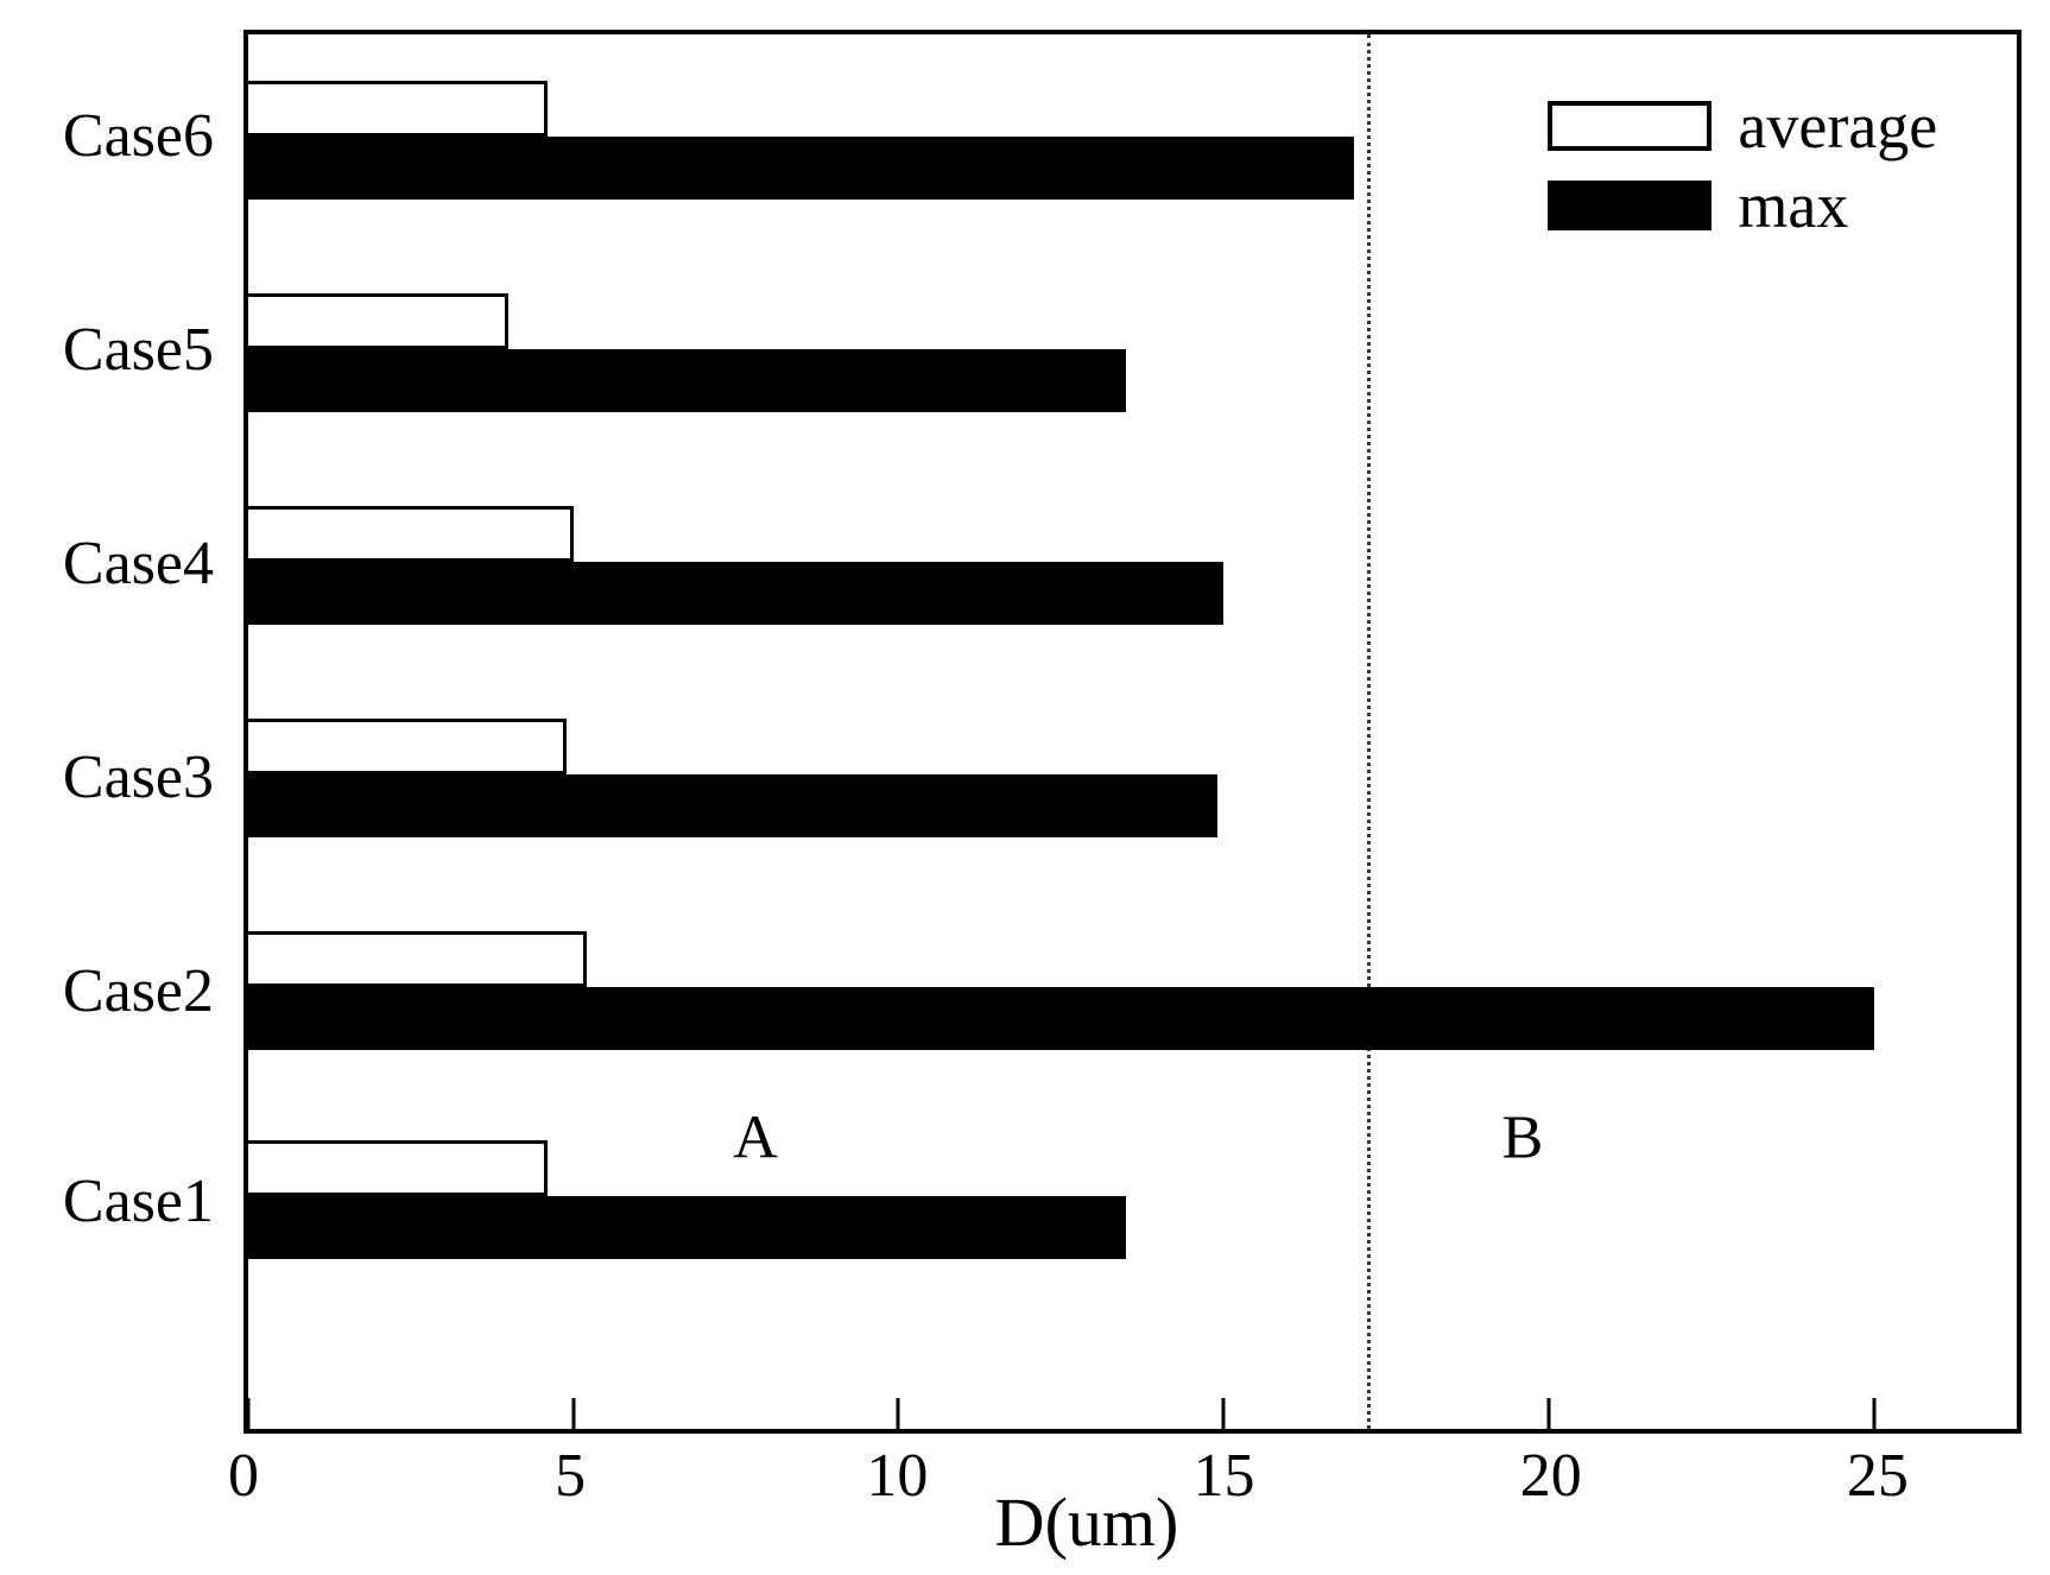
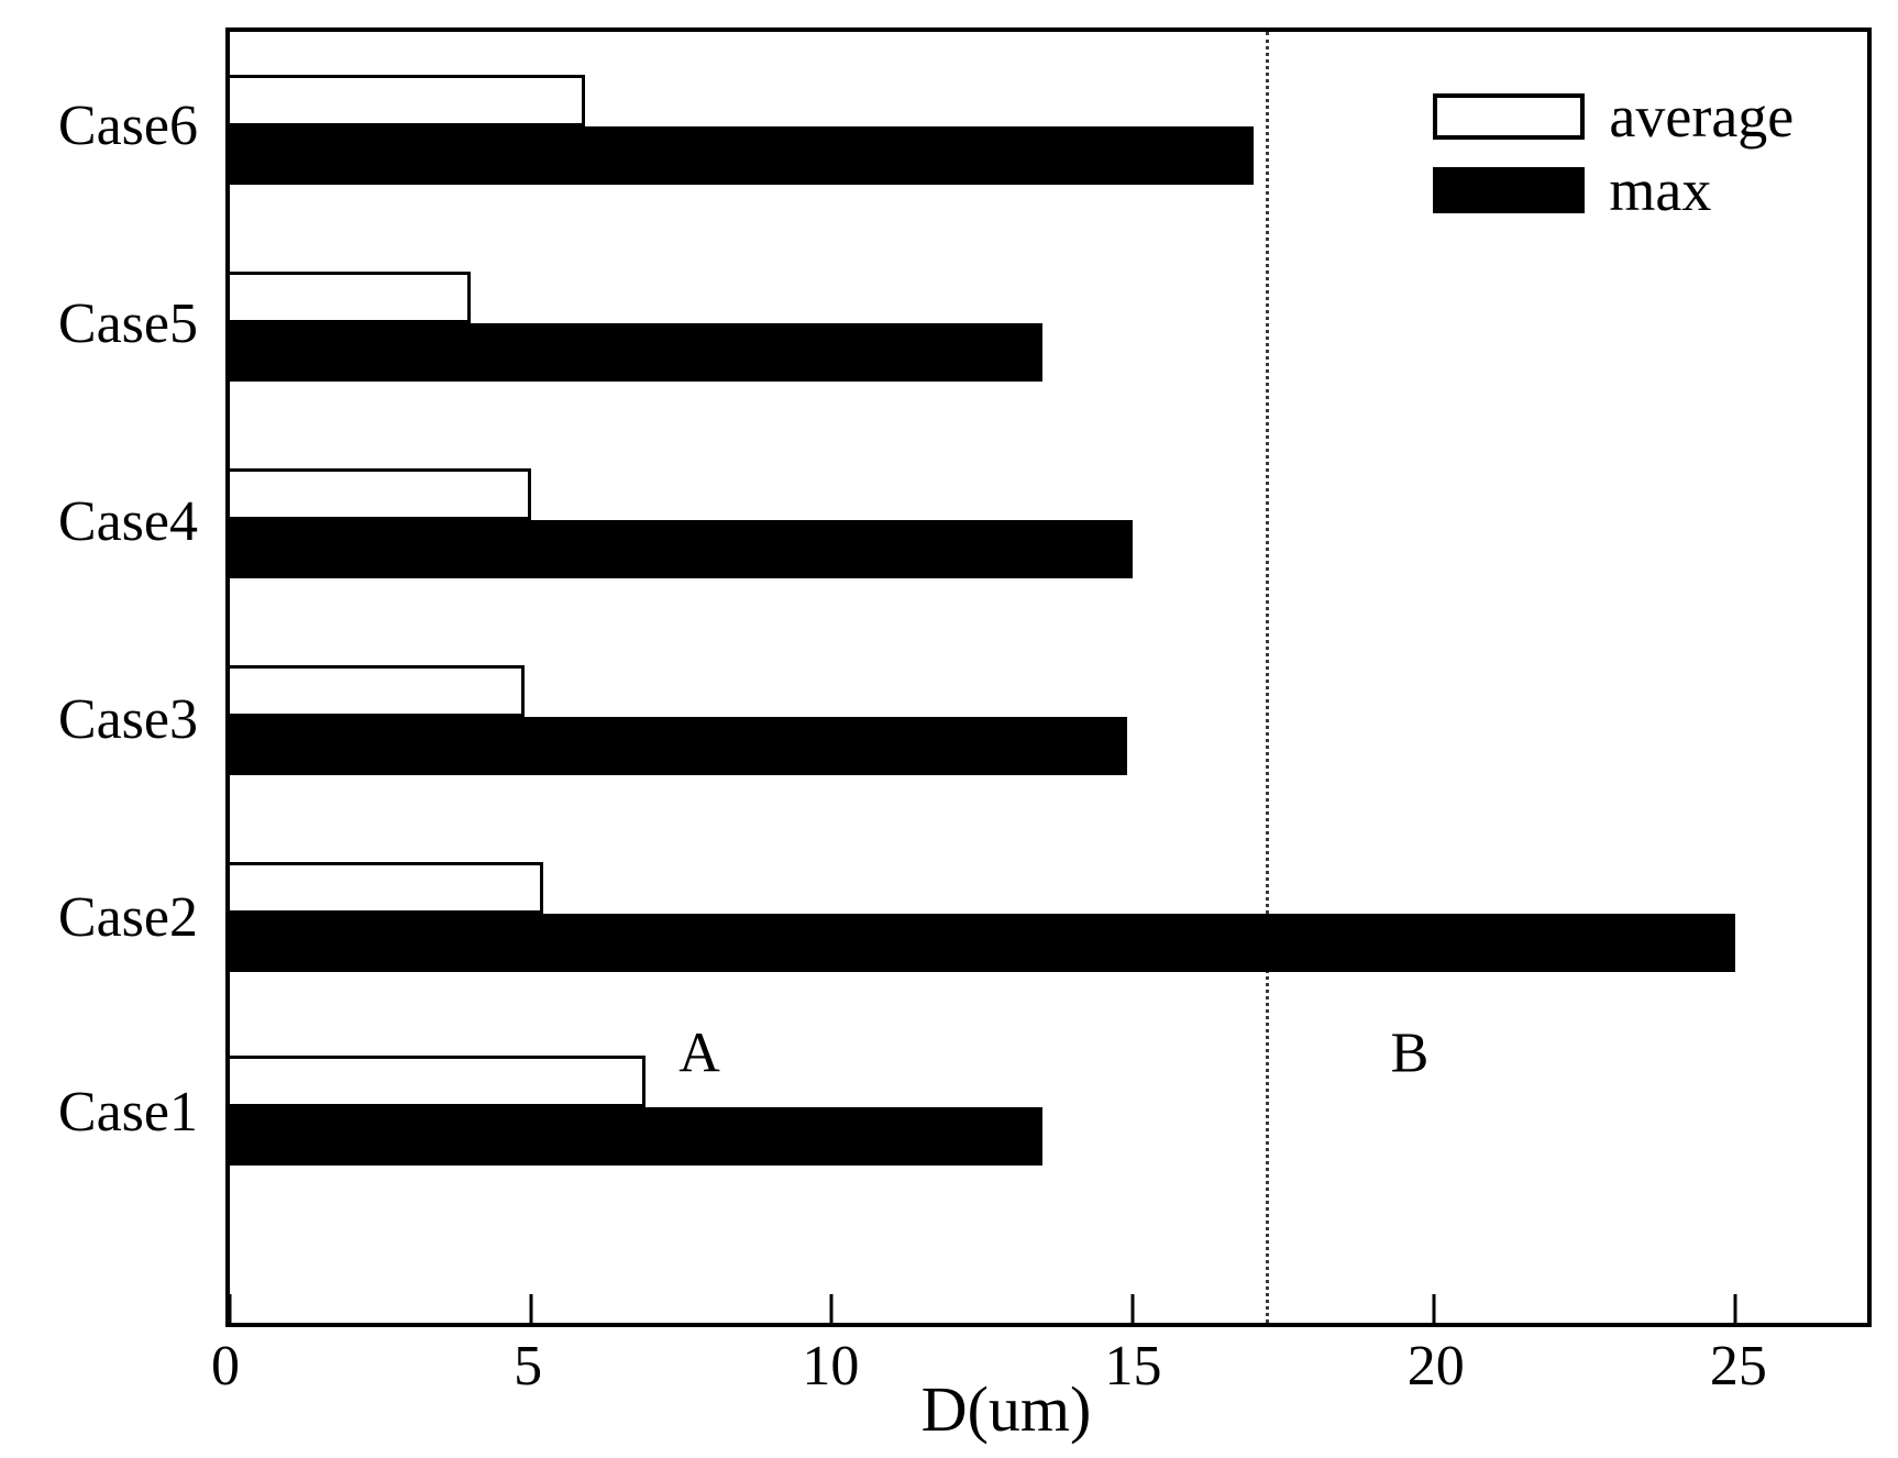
average/Case1: 4.6 -> 6.9
average/Case6: 4.6 -> 5.9
